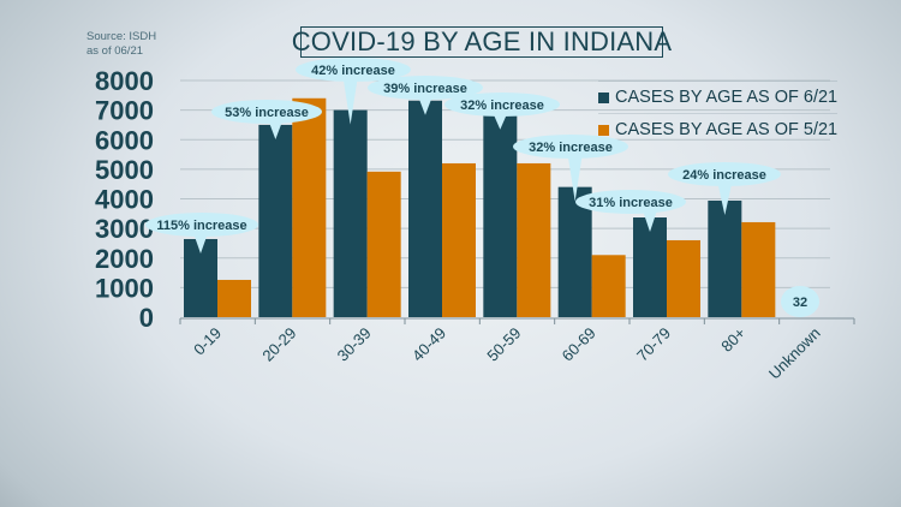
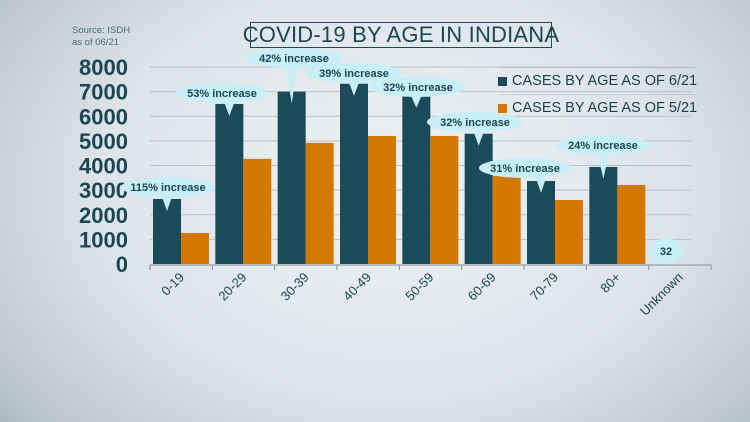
CASES BY AGE AS OF 5/21/20-29: 7400 -> 4300
CASES BY AGE AS OF 6/21/60-69: 4400 -> 5300
CASES BY AGE AS OF 5/21/60-69: 2100 -> 3600
